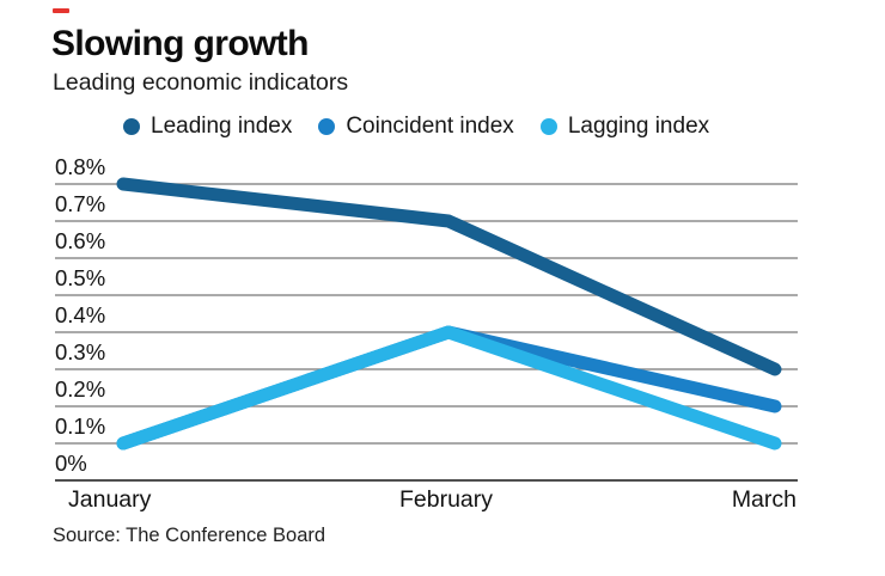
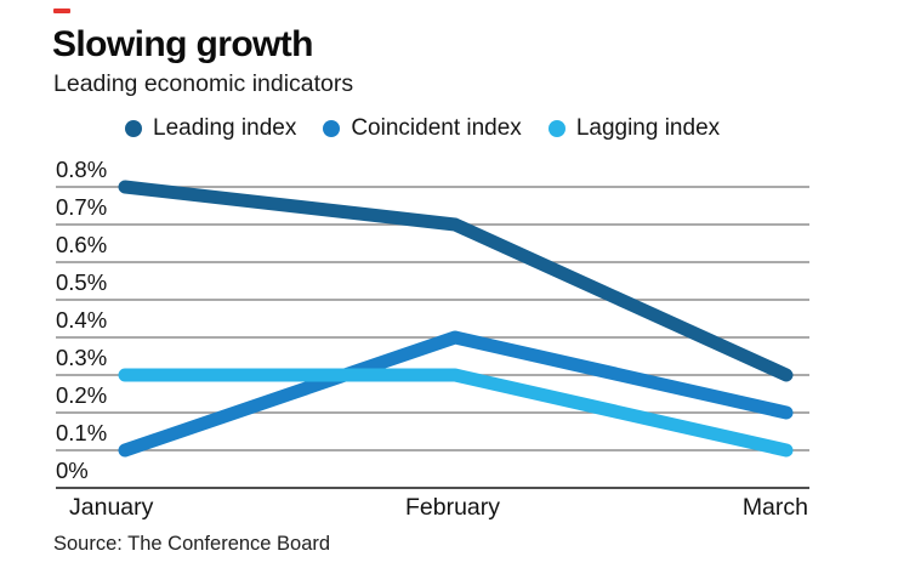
Lagging index/January: 0.1% -> 0.3%
Lagging index/February: 0.4% -> 0.3%
